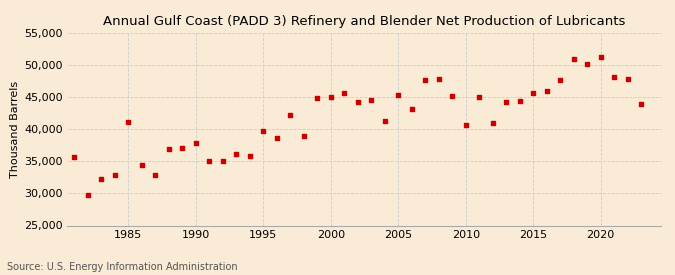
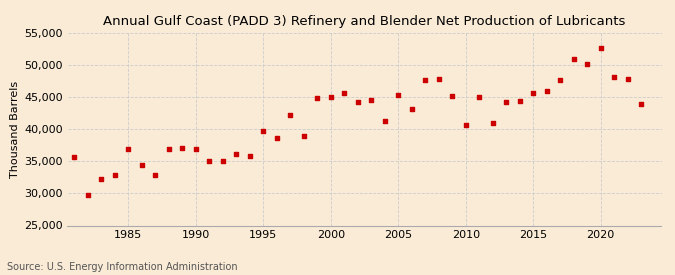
1985: 41,200 -> 37,000
1990: 37,800 -> 36,900
2020: 51,200 -> 52,700
